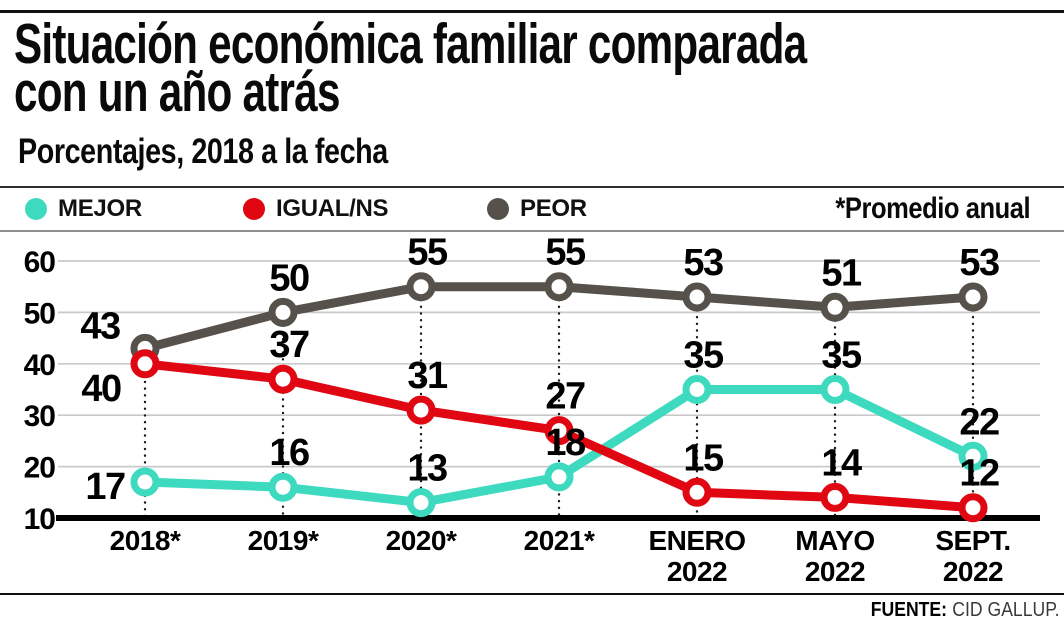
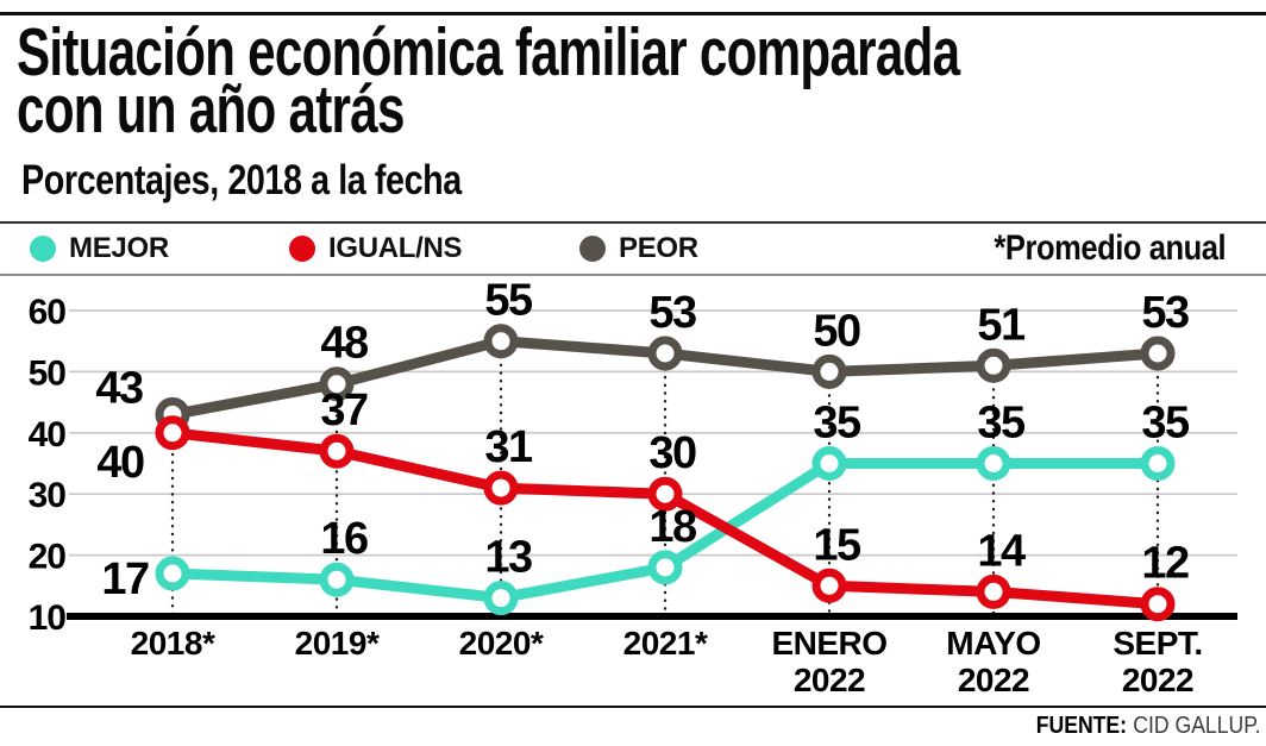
PEOR/2019*: 50 -> 48
PEOR/2021*: 55 -> 53
IGUAL/NS/2021*: 27 -> 30
PEOR/ENERO 2022: 53 -> 50
MEJOR/SEPT. 2022: 22 -> 35
